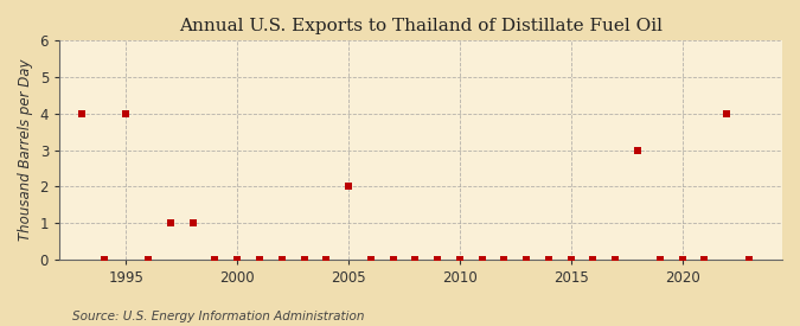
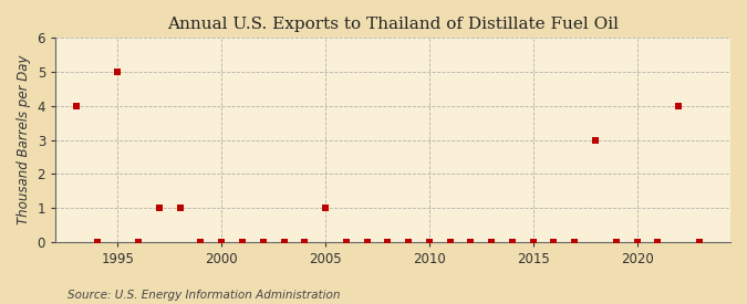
1995: 4 -> 5
2005: 2 -> 1
